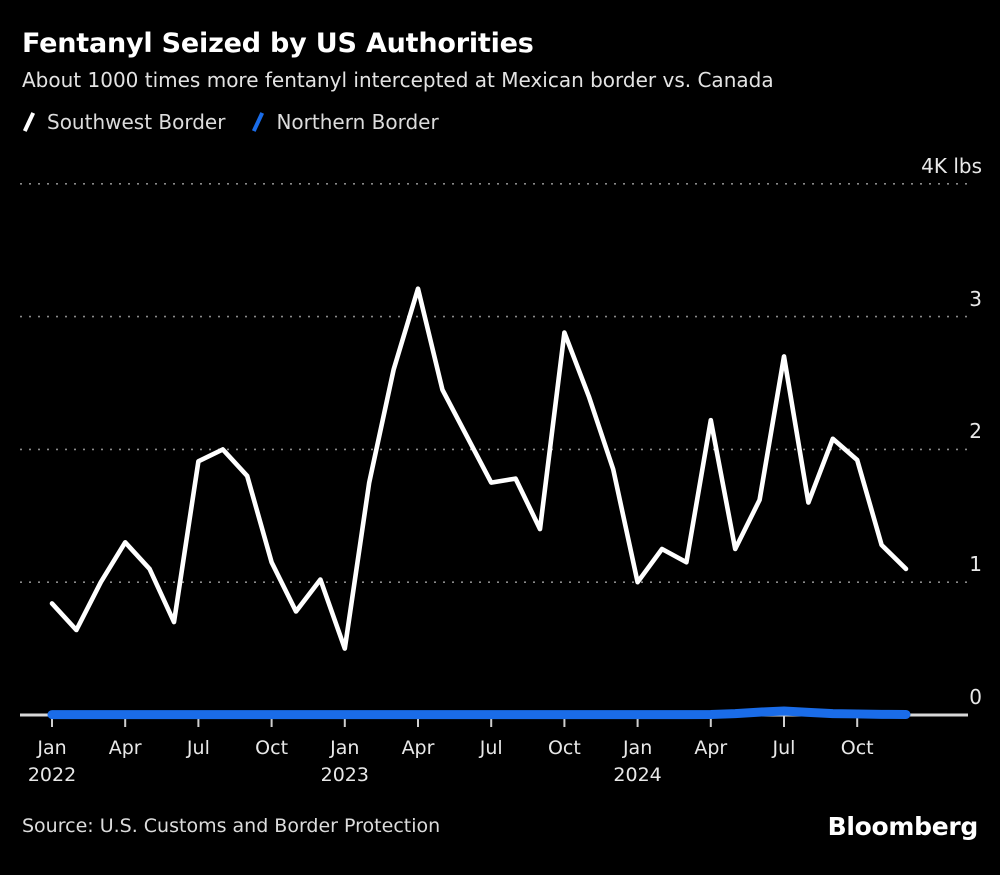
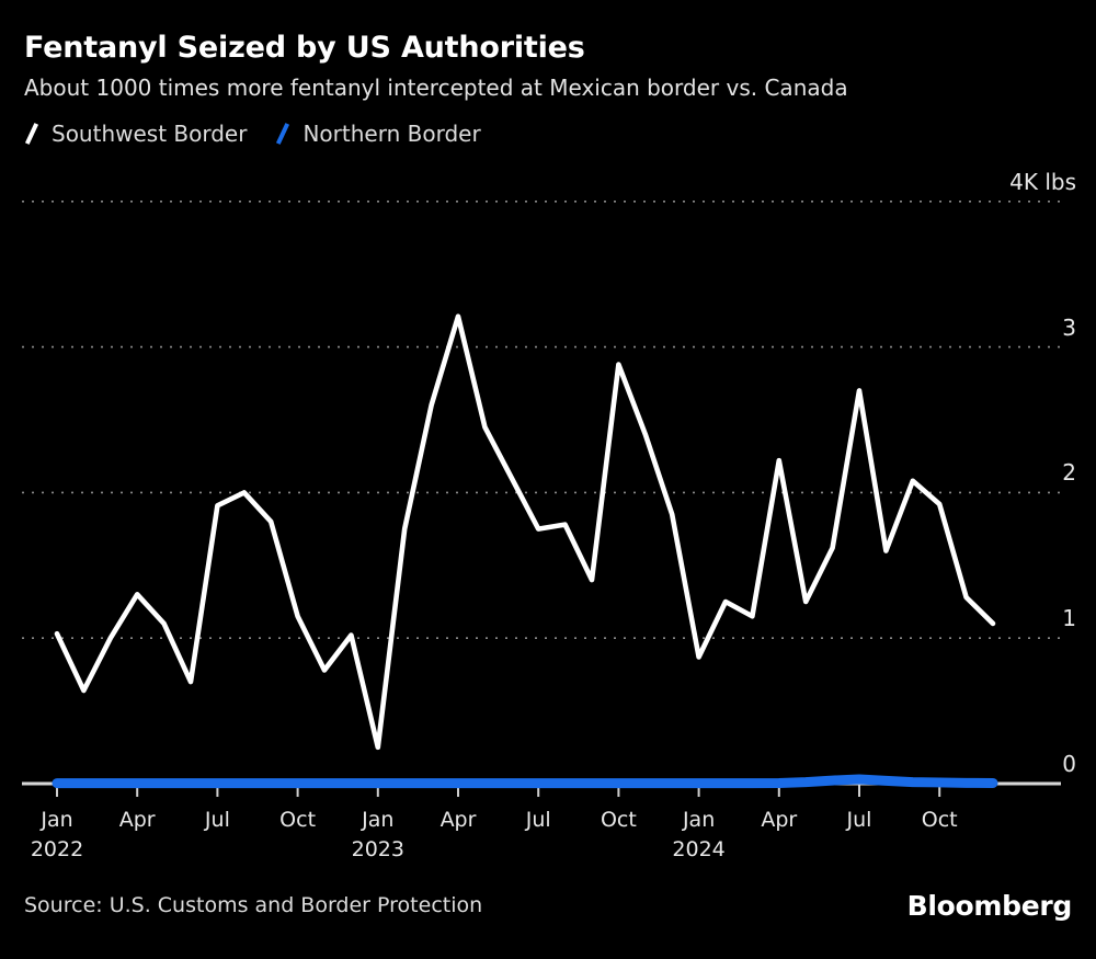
Southwest Border/Jan 2022: 0.84 -> 1.03
Southwest Border/Jan 2023: 0.50 -> 0.25
Southwest Border/Jan 2024: 1.00 -> 0.87
